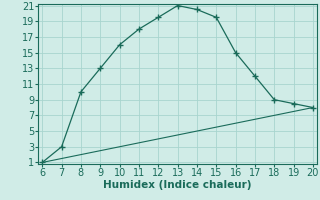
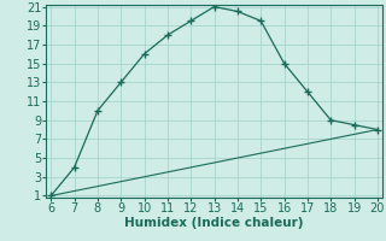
7: 3.0 -> 4.0
